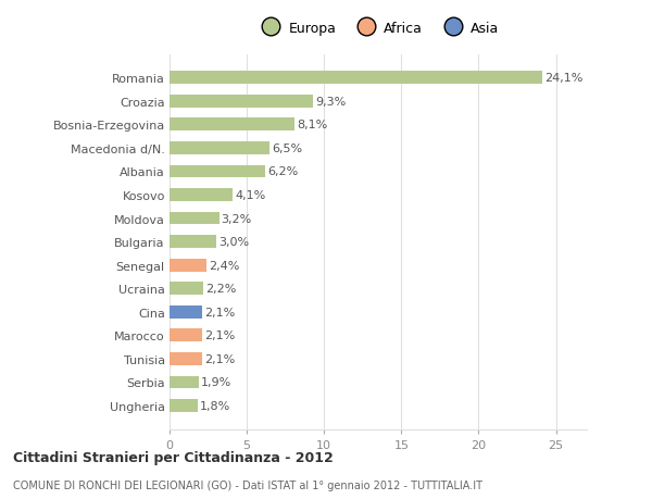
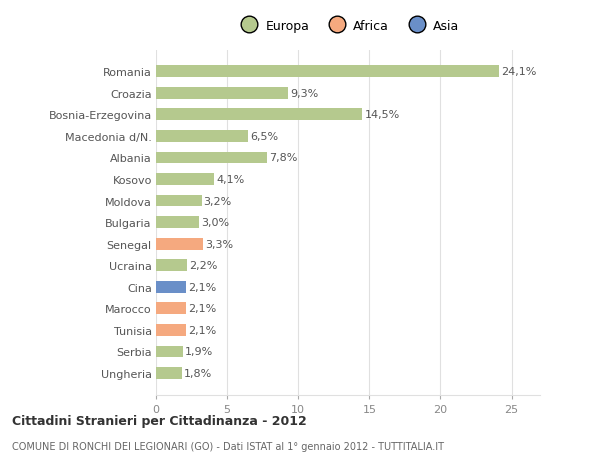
Bosnia-Erzegovina: 8,1% -> 14,5%
Albania: 6,2% -> 7,8%
Senegal: 2,4% -> 3,3%
